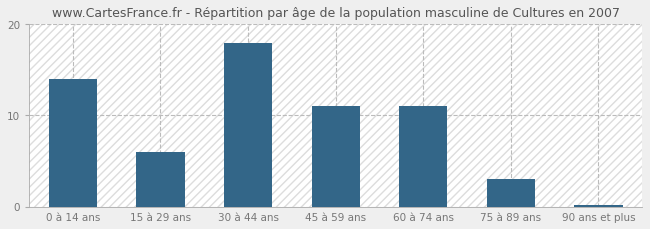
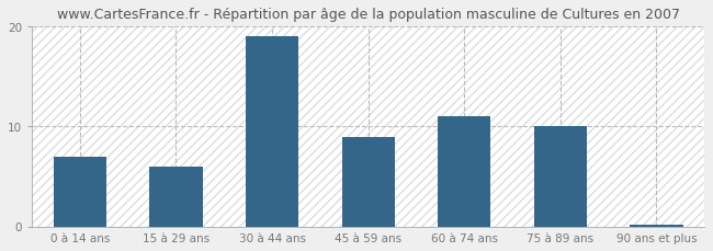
0 à 14 ans: 14.0 -> 7.0
30 à 44 ans: 18.0 -> 19.0
45 à 59 ans: 11.0 -> 9.0
75 à 89 ans: 3.0 -> 10.0
